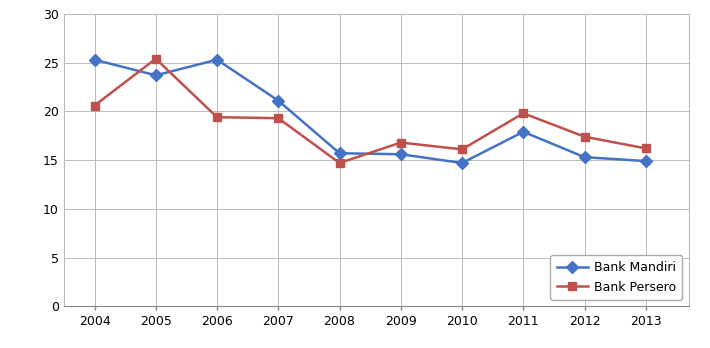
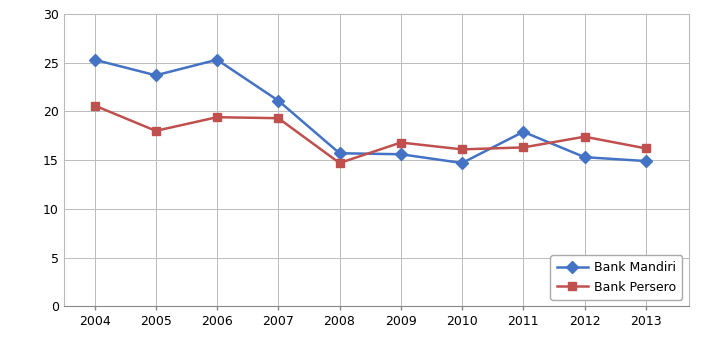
Bank Persero/2005: 25.4 -> 18.0
Bank Persero/2011: 19.8 -> 16.3
